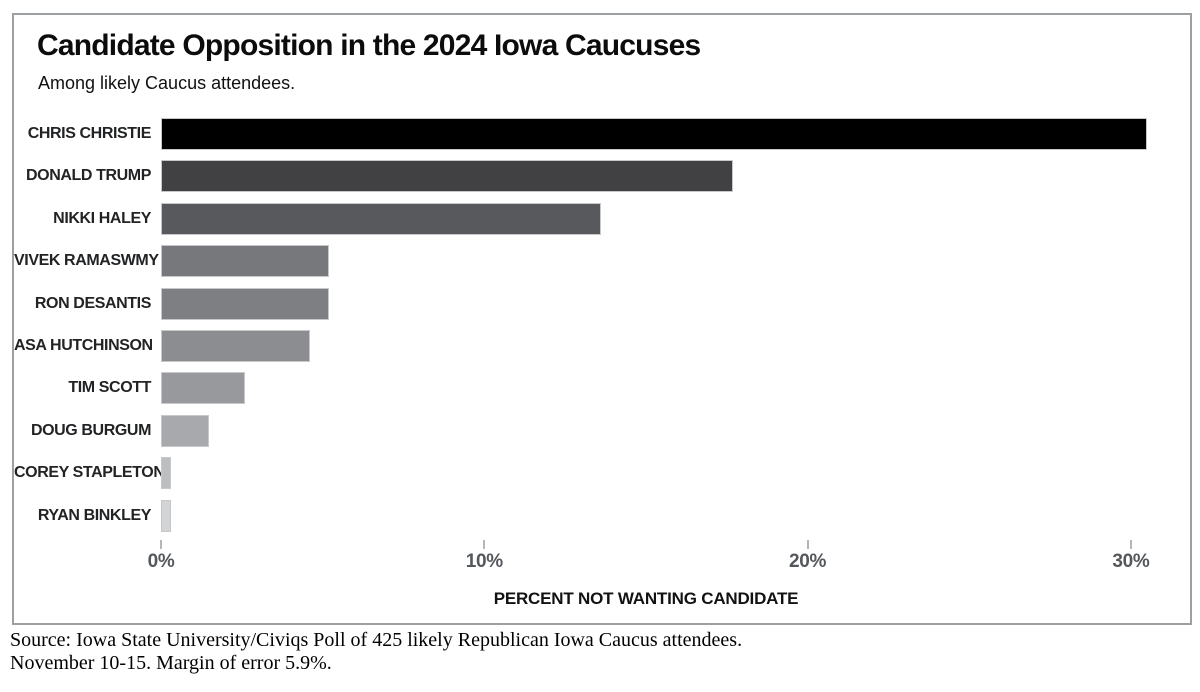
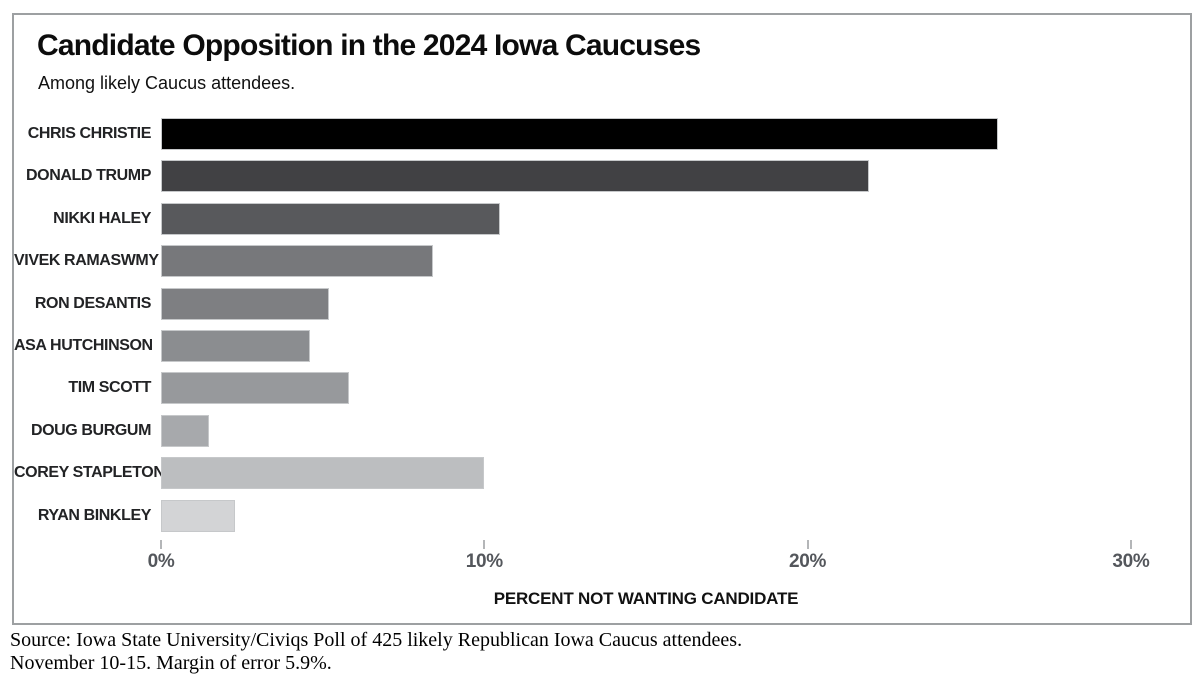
CHRIS CHRISTIE: 30.5% -> 25.9%
DONALD TRUMP: 17.7% -> 21.9%
NIKKI HALEY: 13.6% -> 10.5%
VIVEK RAMASWMY: 5.2% -> 8.4%
TIM SCOTT: 2.6% -> 5.8%
COREY STAPLETON: 0.3% -> 10.0%
RYAN BINKLEY: 0.3% -> 2.3%
